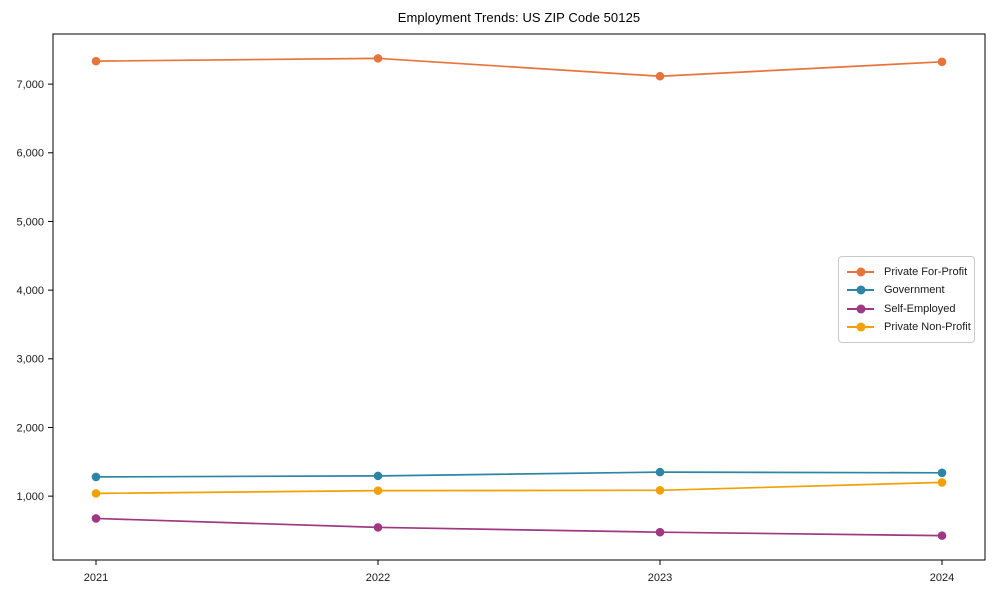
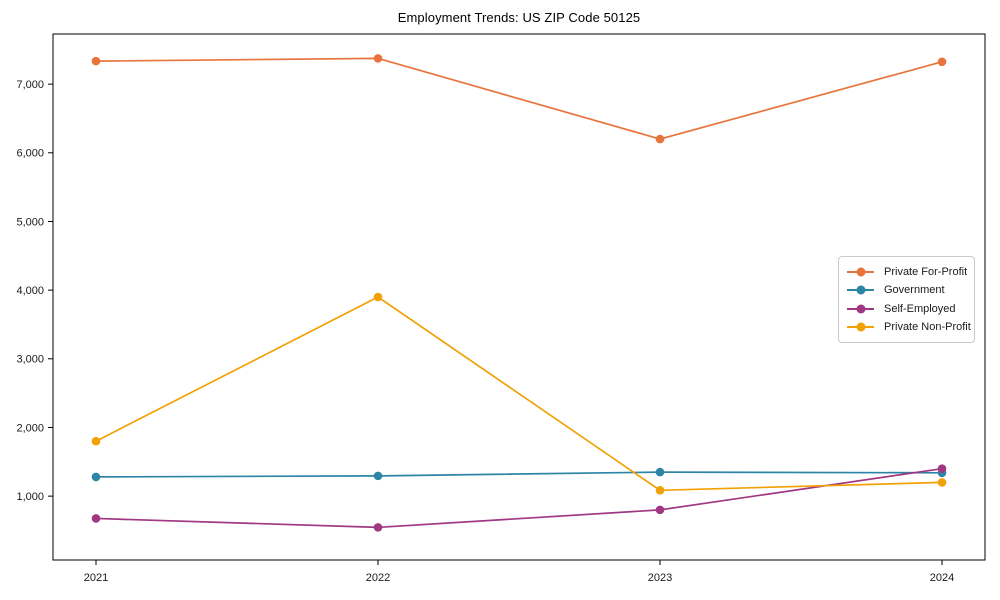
Private Non-Profit/2021: 1000 -> 1800
Private Non-Profit/2022: 1100 -> 3900
Private For-Profit/2023: 7100 -> 6200
Self-Employed/2023: 500 -> 800
Self-Employed/2024: 400 -> 1400
